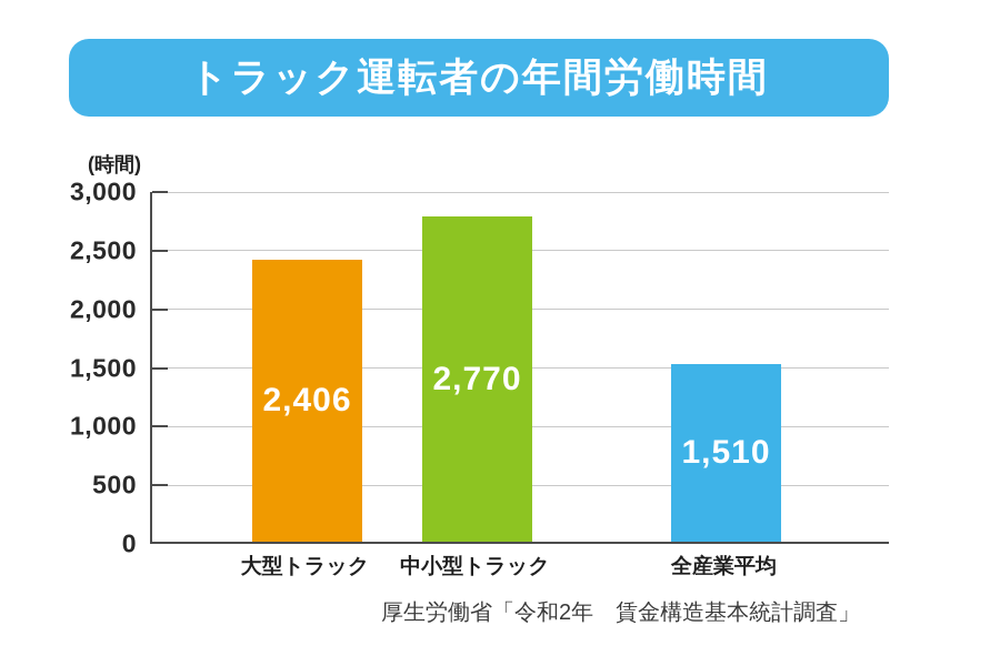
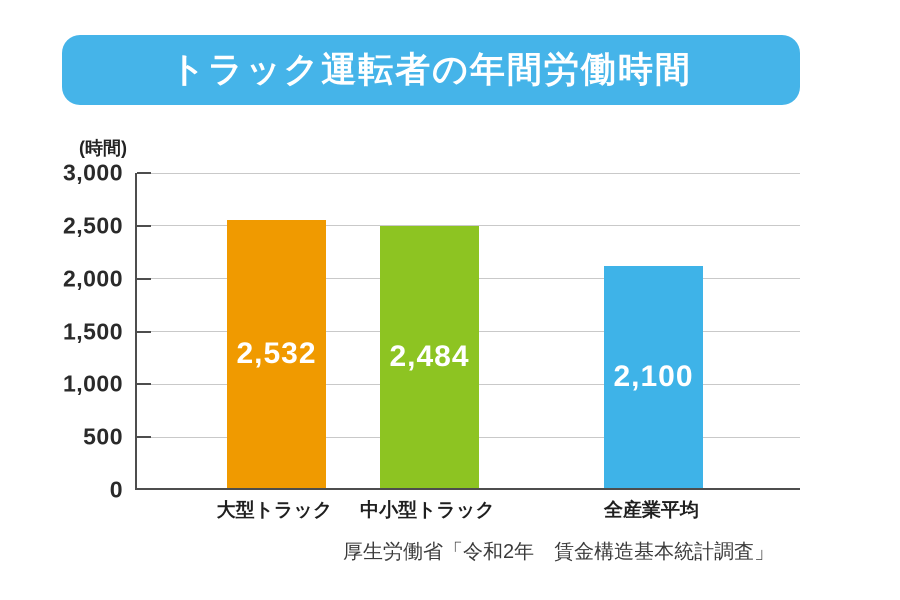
大型トラック: 2,406 -> 2,532
中小型トラック: 2,770 -> 2,484
全産業平均: 1,510 -> 2,100
